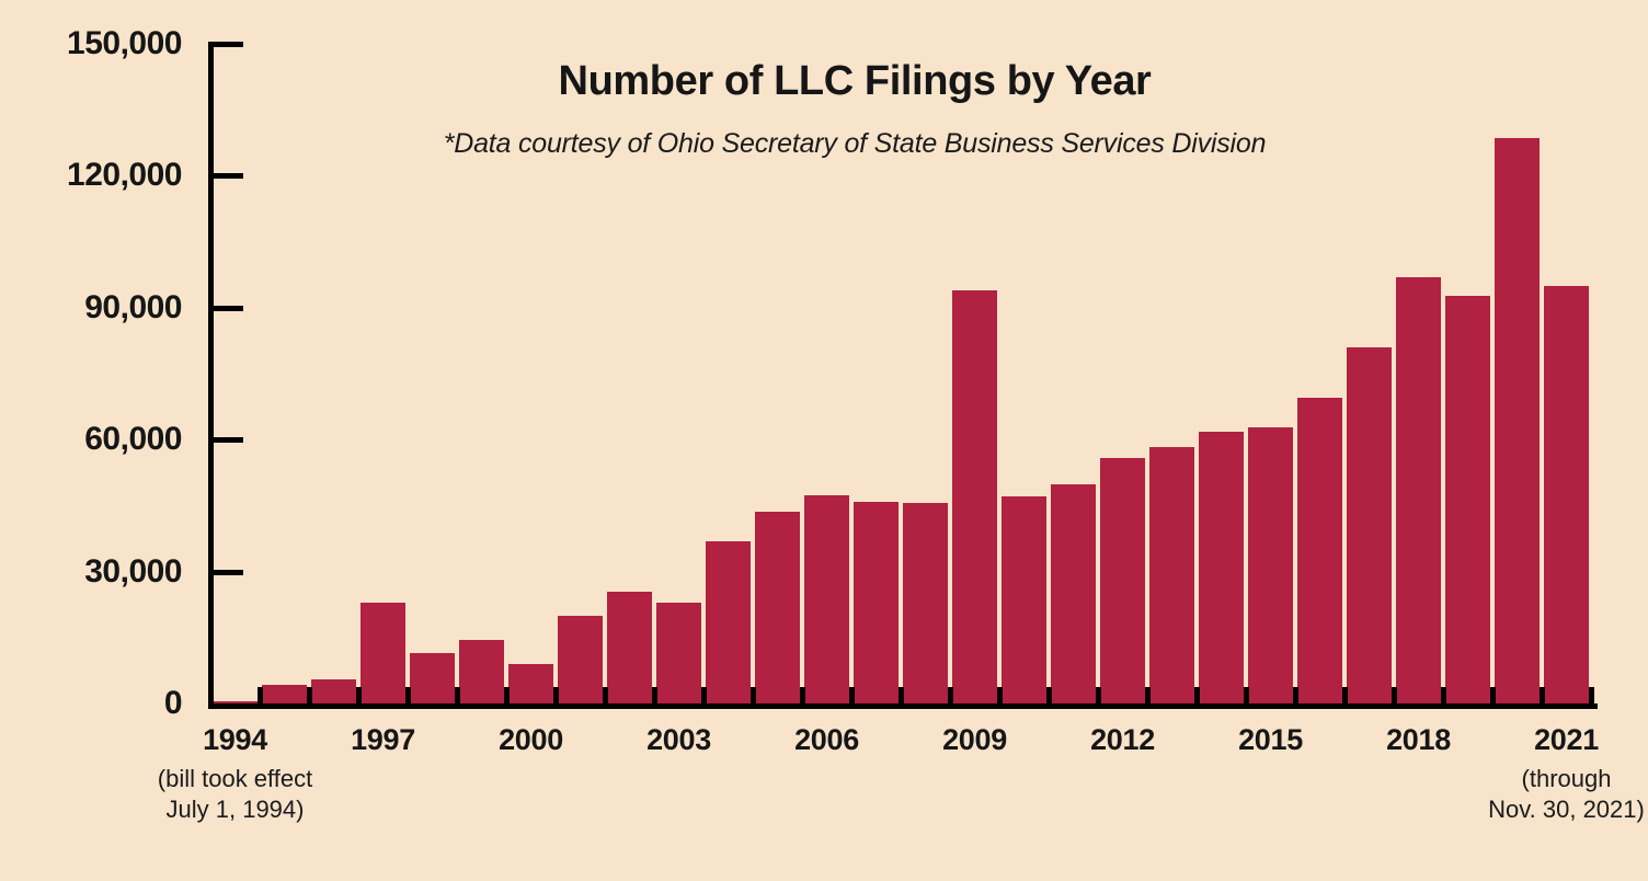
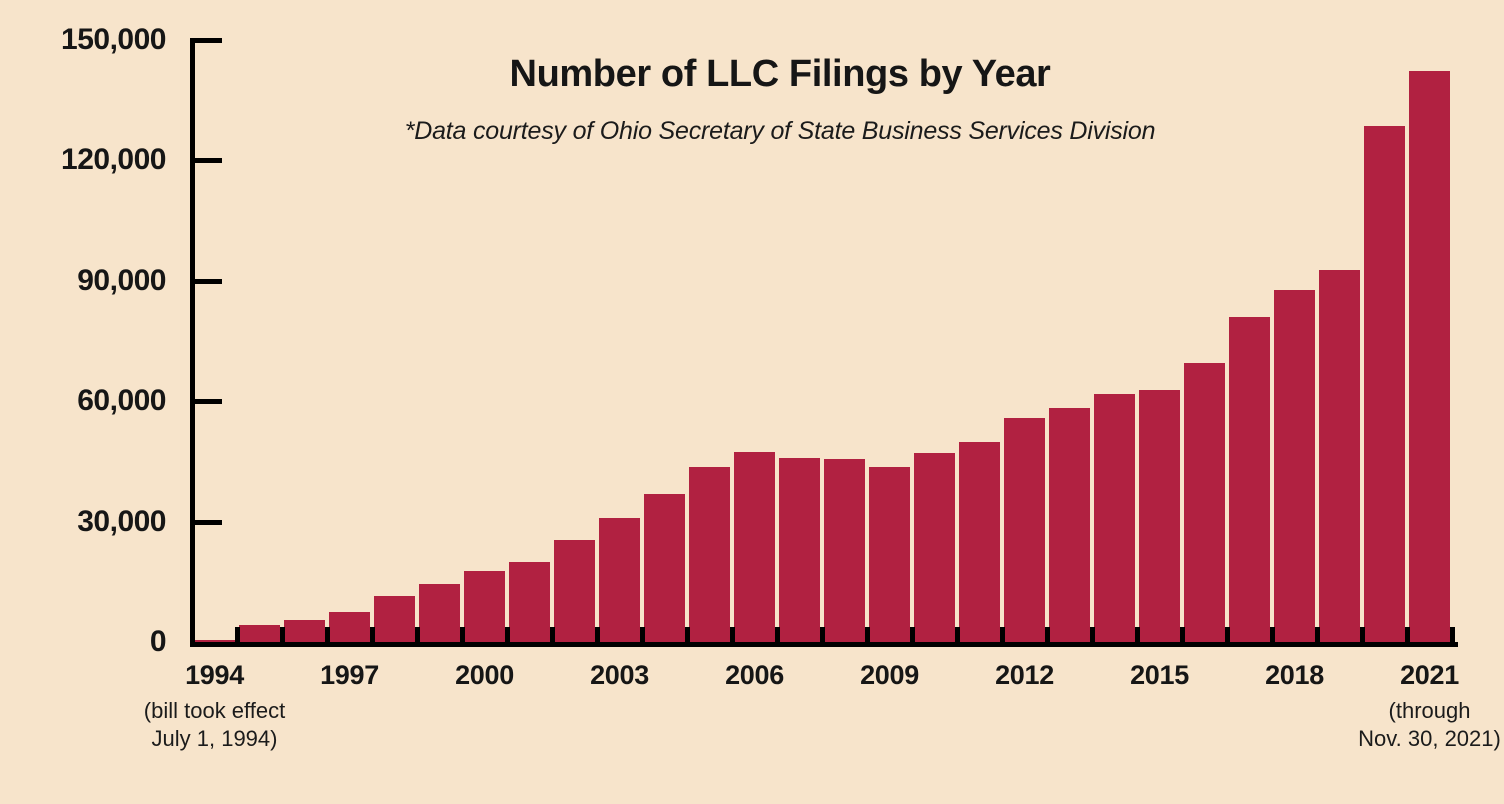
1997: 23000 -> 8000
2000: 9000 -> 18000
2003: 23000 -> 31000
2009: 94000 -> 44000
2018: 97000 -> 88000
2021: 95000 -> 142000
